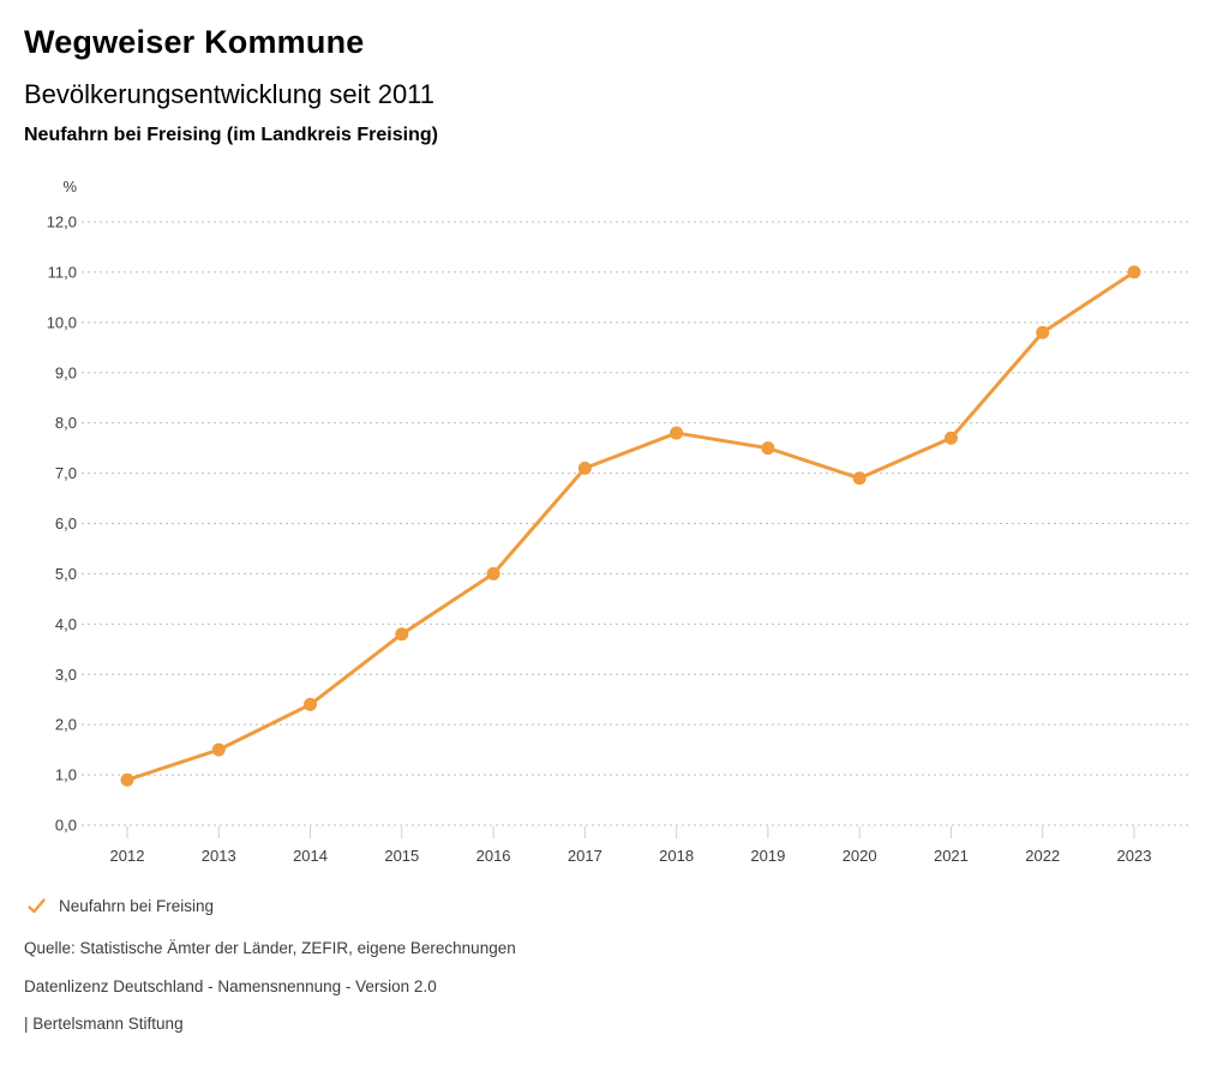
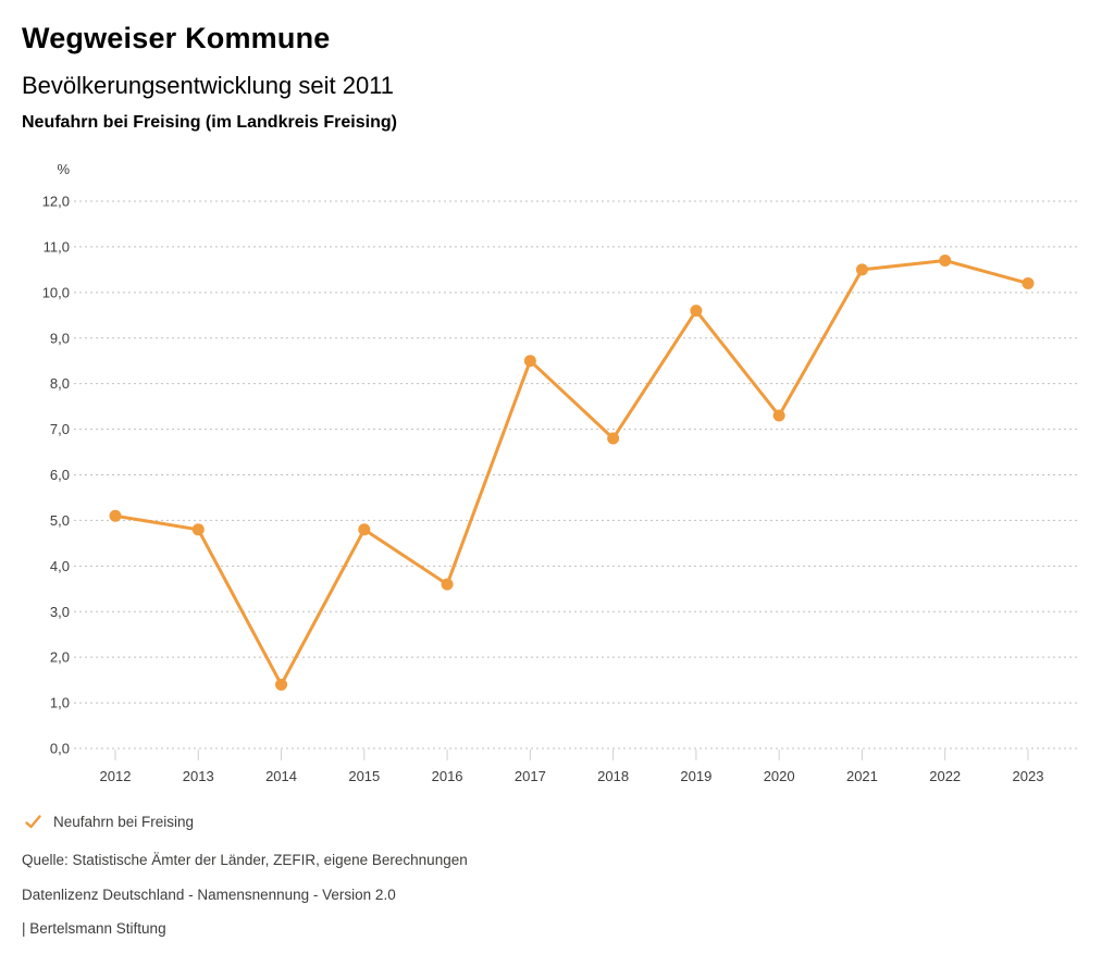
2012: 0,9 -> 5,1
2013: 1,5 -> 4,8
2014: 2,4 -> 1,4
2015: 3,8 -> 4,8
2016: 5,0 -> 3,6
2017: 7,1 -> 8,5
2018: 7,8 -> 6,8
2019: 7,5 -> 9,6
2020: 6,9 -> 7,3
2021: 7,7 -> 10,5
2022: 9,8 -> 10,7
2023: 11,0 -> 10,2
